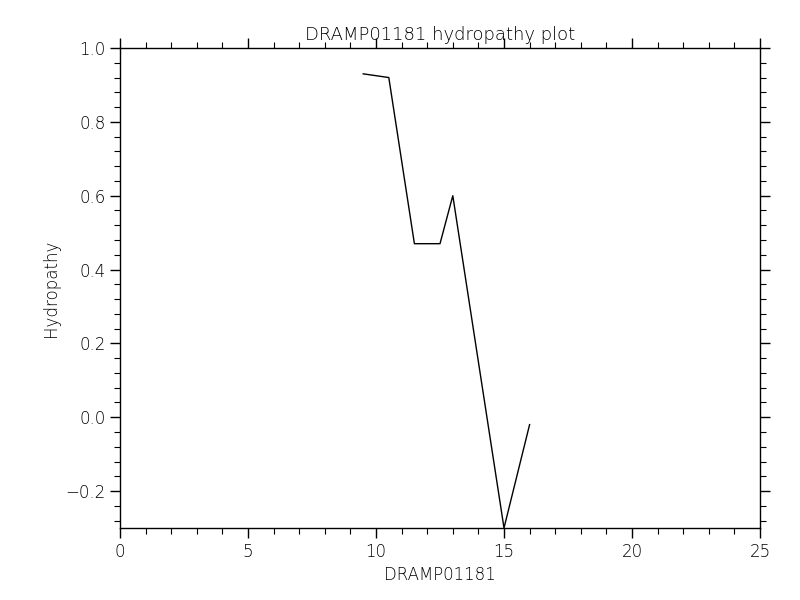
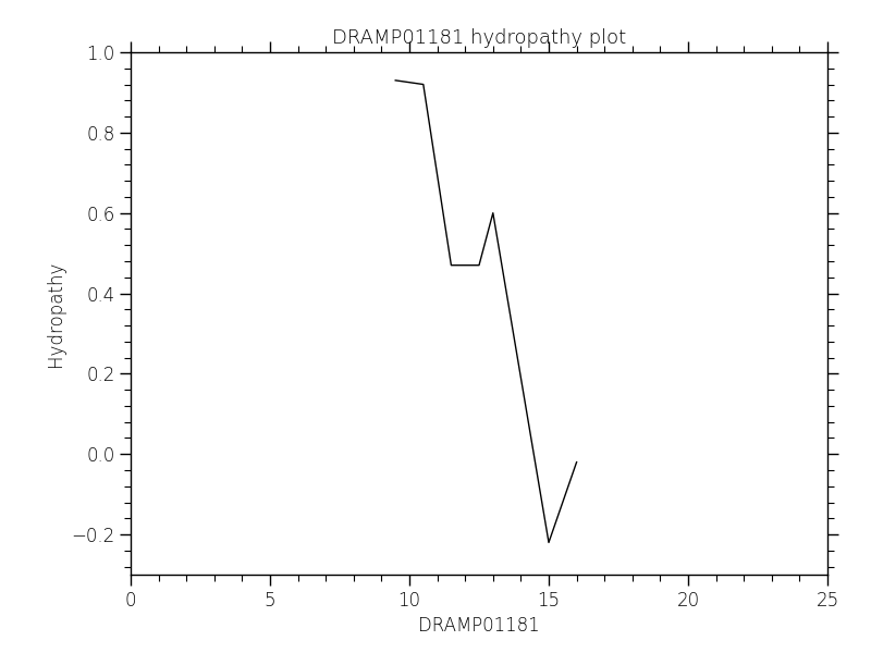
15: -0.30 -> -0.22
